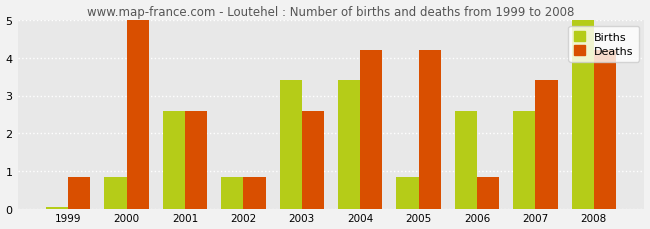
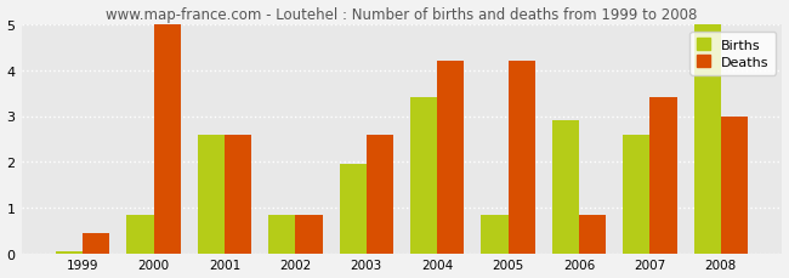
Deaths/1999: 0.84 -> 0.45
Births/2003: 3.40 -> 1.95
Births/2006: 2.60 -> 2.90
Deaths/2008: 4.20 -> 3.00
